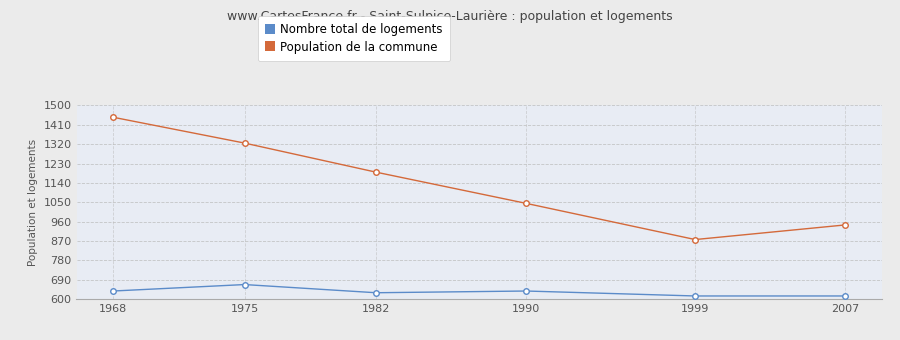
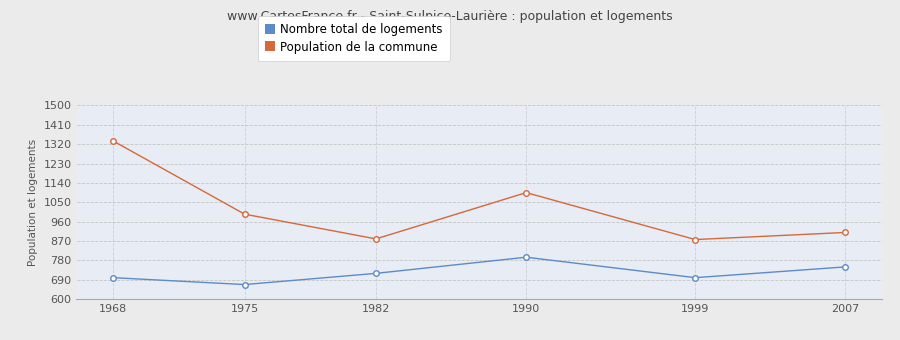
Nombre total de logements/1968: 638 -> 700
Population de la commune/1968: 1445 -> 1335
Population de la commune/1975: 1325 -> 995
Nombre total de logements/1982: 630 -> 720
Population de la commune/1982: 1190 -> 880
Nombre total de logements/1990: 638 -> 795
Population de la commune/1990: 1045 -> 1095
Nombre total de logements/1999: 615 -> 700
Nombre total de logements/2007: 615 -> 750
Population de la commune/2007: 945 -> 910
